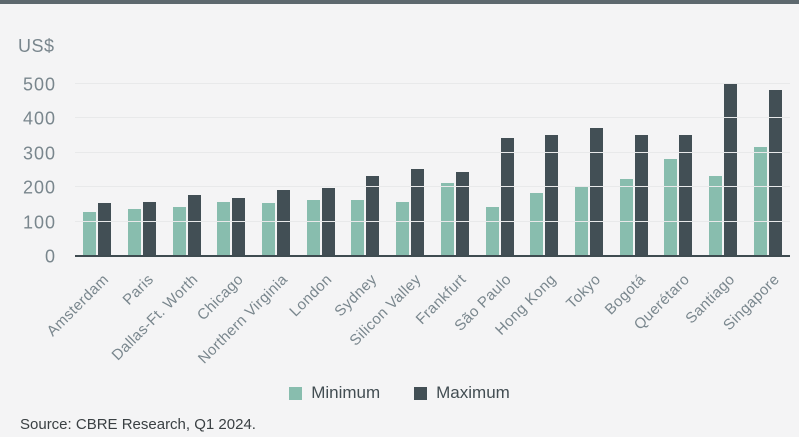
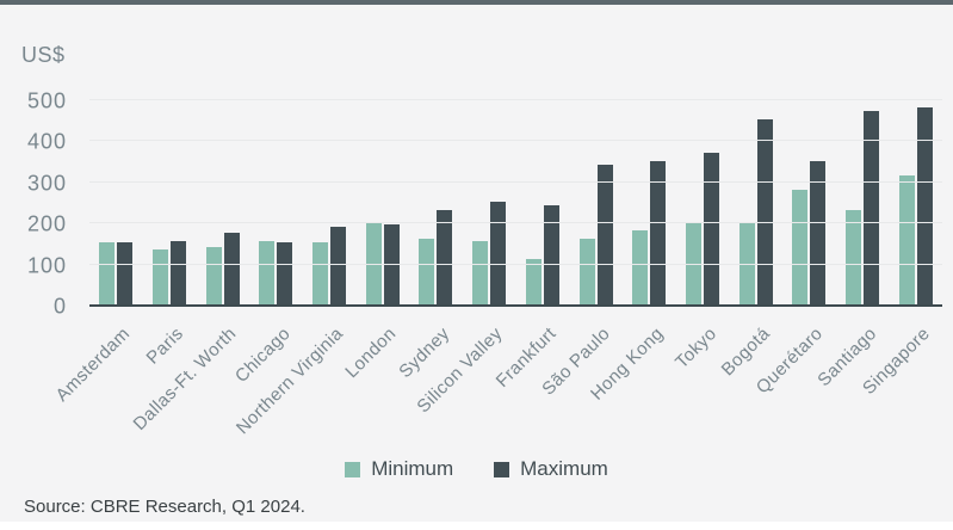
Minimum/Amsterdam: 120 -> 150
Maximum/Chicago: 160 -> 150
Minimum/London: 160 -> 200
Minimum/Frankfurt: 210 -> 110
Minimum/São Paulo: 140 -> 160
Minimum/Bogotá: 220 -> 200
Maximum/Bogotá: 350 -> 450
Maximum/Santiago: 500 -> 470
